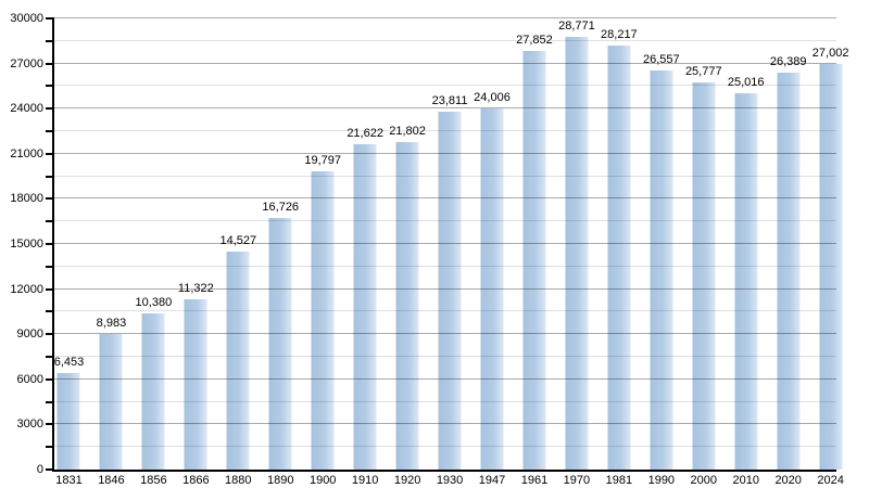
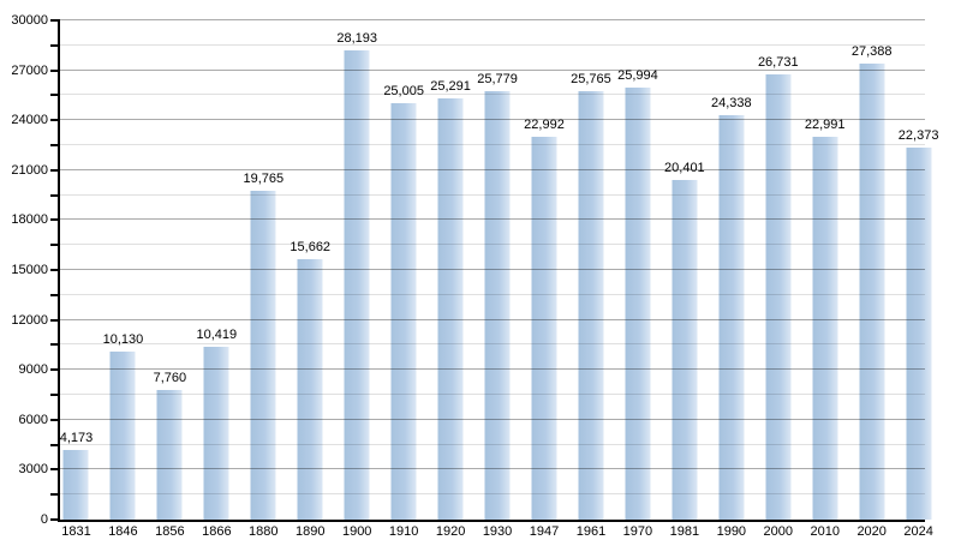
1831: 6,453 -> 4,173
1846: 8,983 -> 10,130
1856: 10,380 -> 7,760
1866: 11,322 -> 10,419
1880: 14,527 -> 19,765
1890: 16,726 -> 15,662
1900: 19,797 -> 28,193
1910: 21,622 -> 25,005
1920: 21,802 -> 25,291
1930: 23,811 -> 25,779
1947: 24,006 -> 22,992
1961: 27,852 -> 25,765
1970: 28,771 -> 25,994
1981: 28,217 -> 20,401
1990: 26,557 -> 24,338
2000: 25,777 -> 26,731
2010: 25,016 -> 22,991
2020: 26,389 -> 27,388
2024: 27,002 -> 22,373
